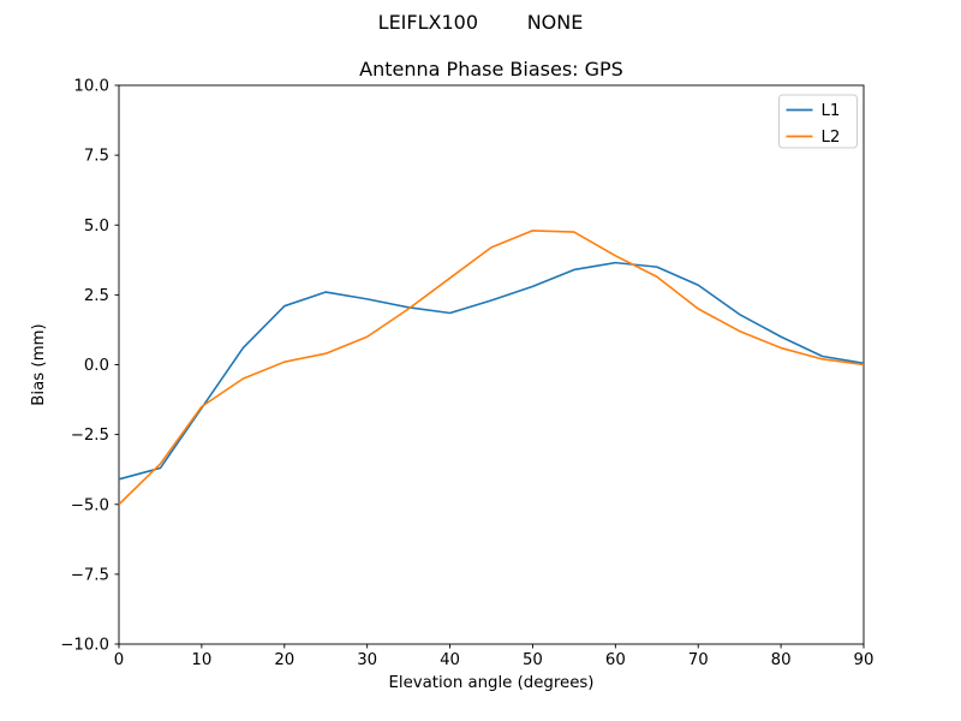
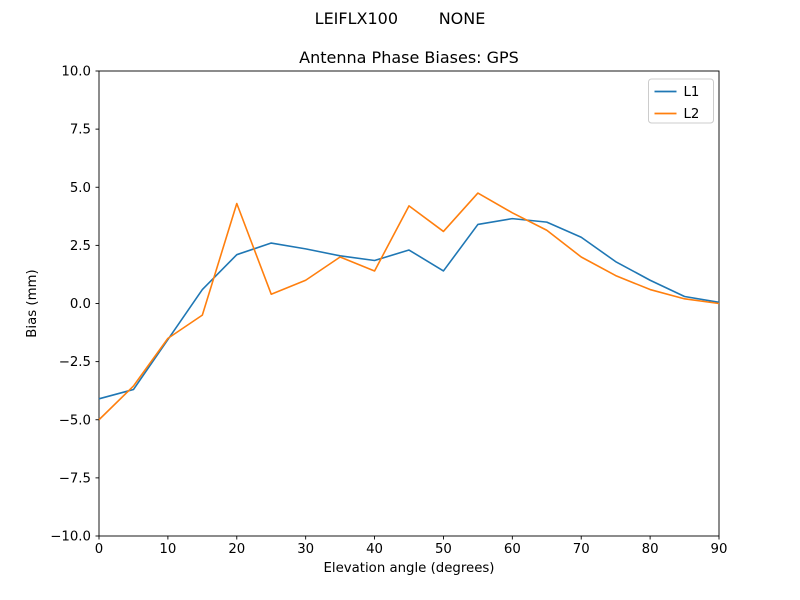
L2/20: 0.1 -> 4.3
L2/40: 3.1 -> 1.4
L1/50: 2.8 -> 1.4
L2/50: 4.8 -> 3.1
